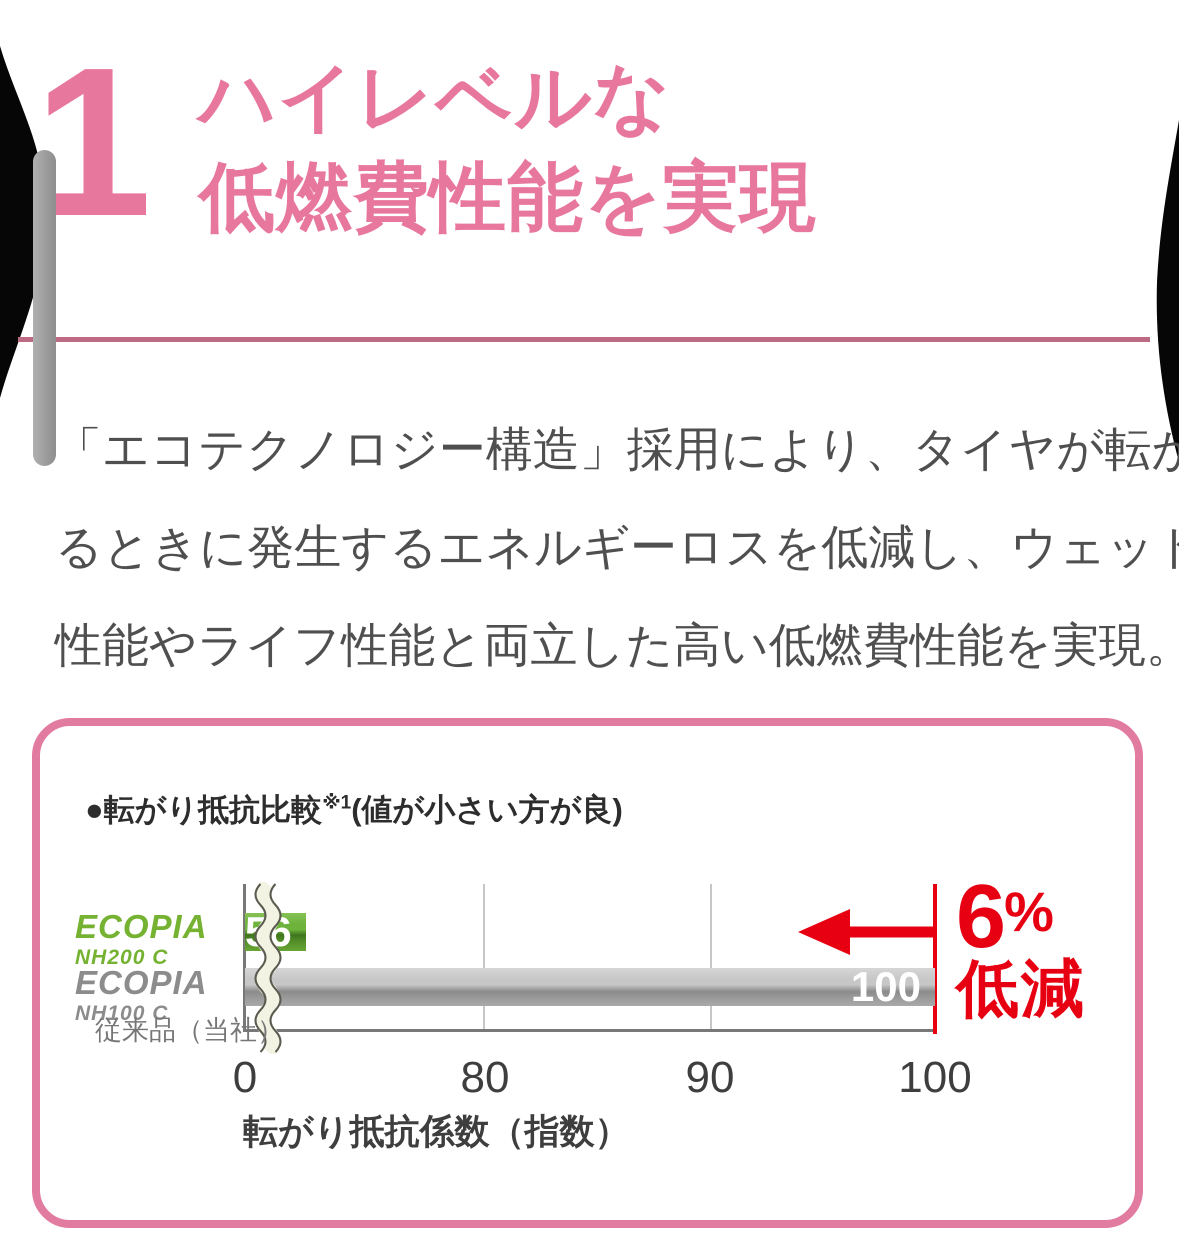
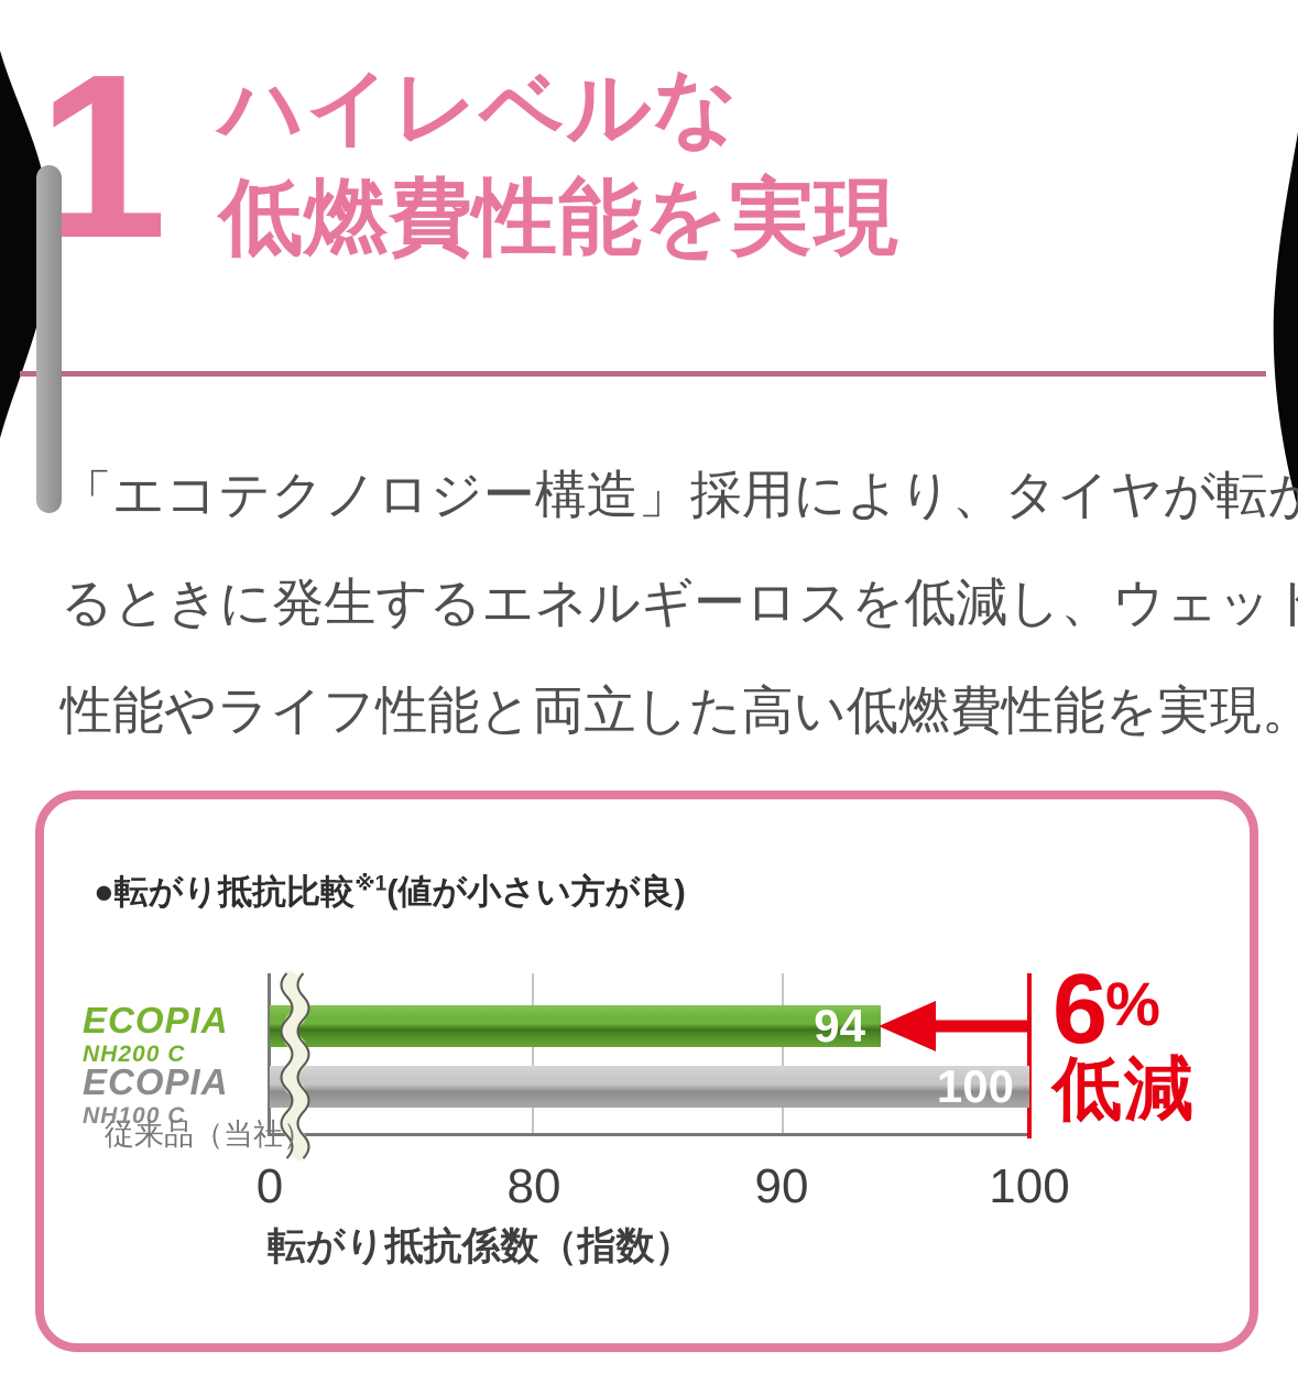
ECOPIA NH200 C: 56 -> 94
